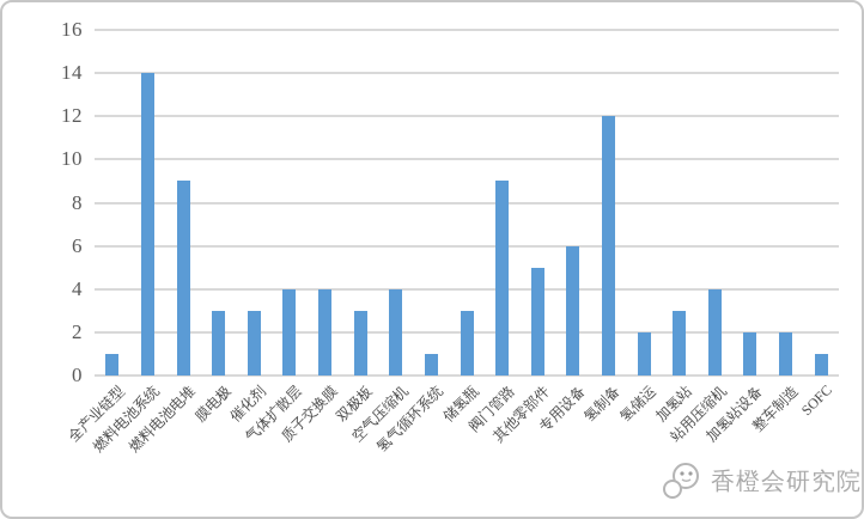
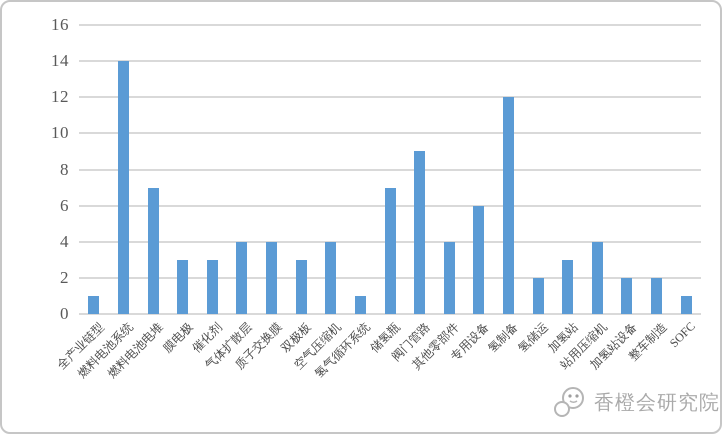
燃料电池电堆: 9 -> 7
储氢瓶: 3 -> 7
其他零部件: 5 -> 4
